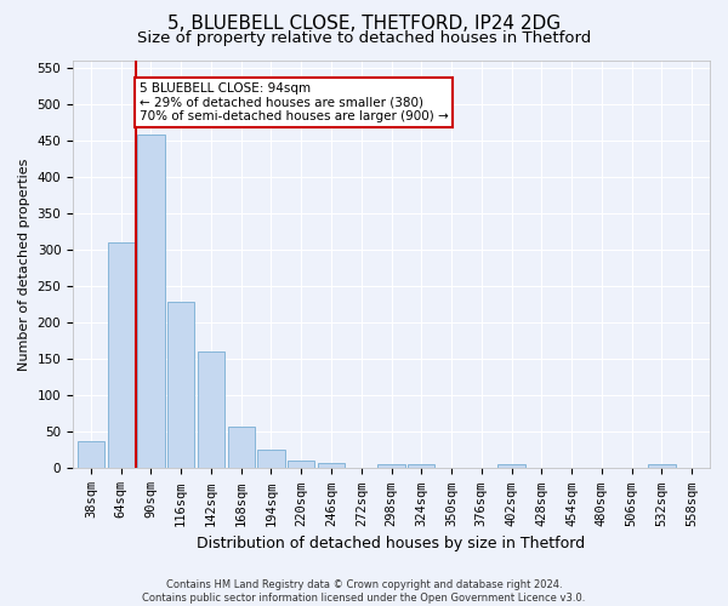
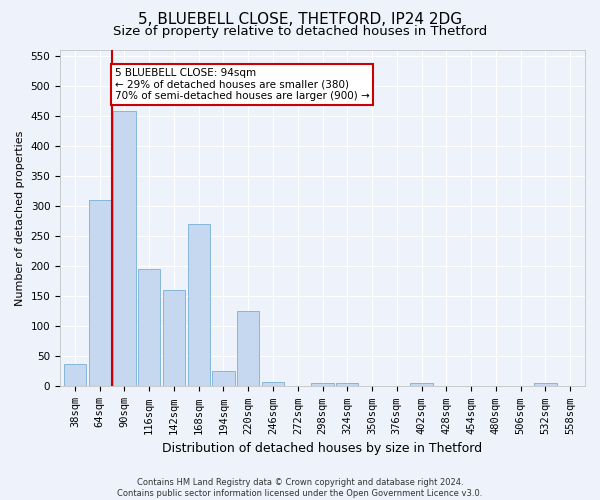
116sqm: 228 -> 196
168sqm: 58 -> 270
220sqm: 10 -> 126
